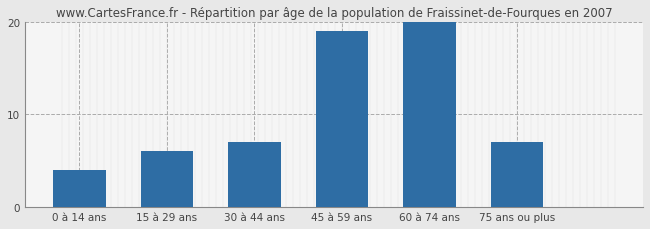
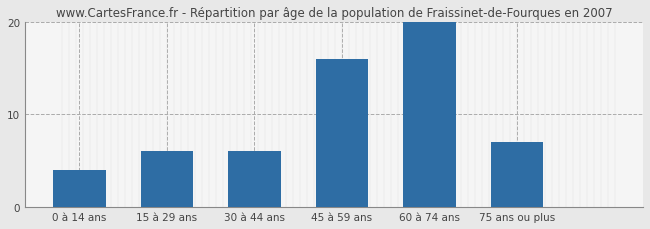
30 à 44 ans: 7 -> 6
45 à 59 ans: 19 -> 16
